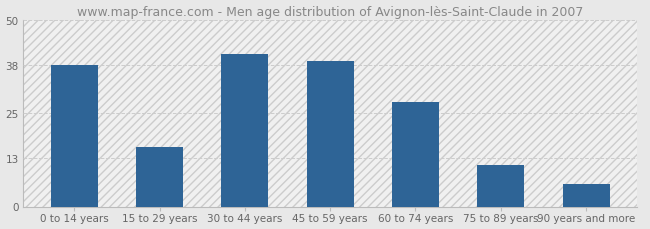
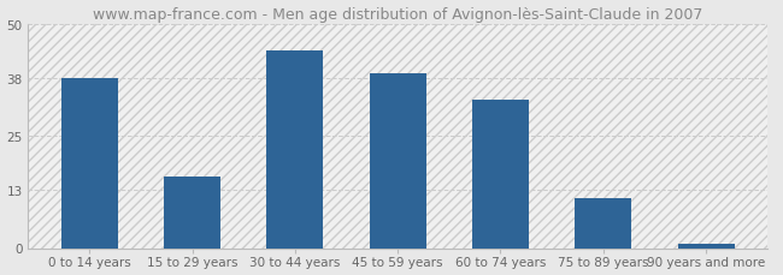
30 to 44 years: 41 -> 44
60 to 74 years: 28 -> 33
90 years and more: 6 -> 1
